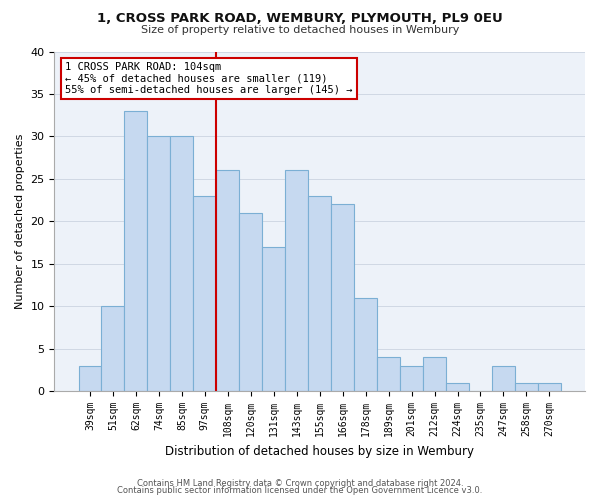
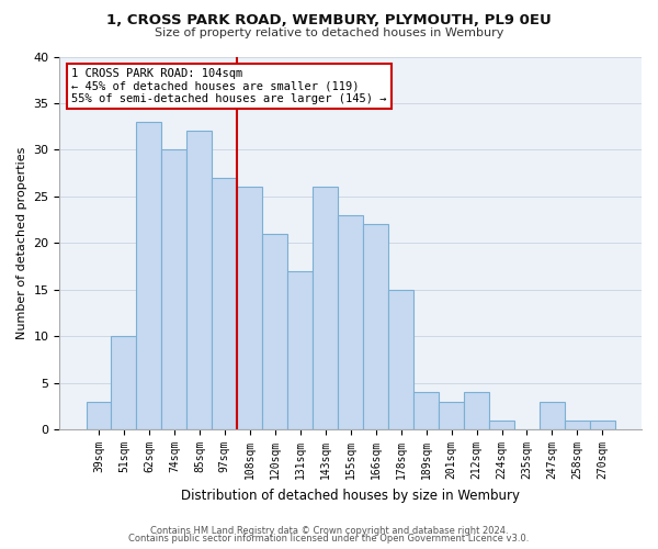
85sqm: 30 -> 32
97sqm: 23 -> 27
178sqm: 11 -> 15
